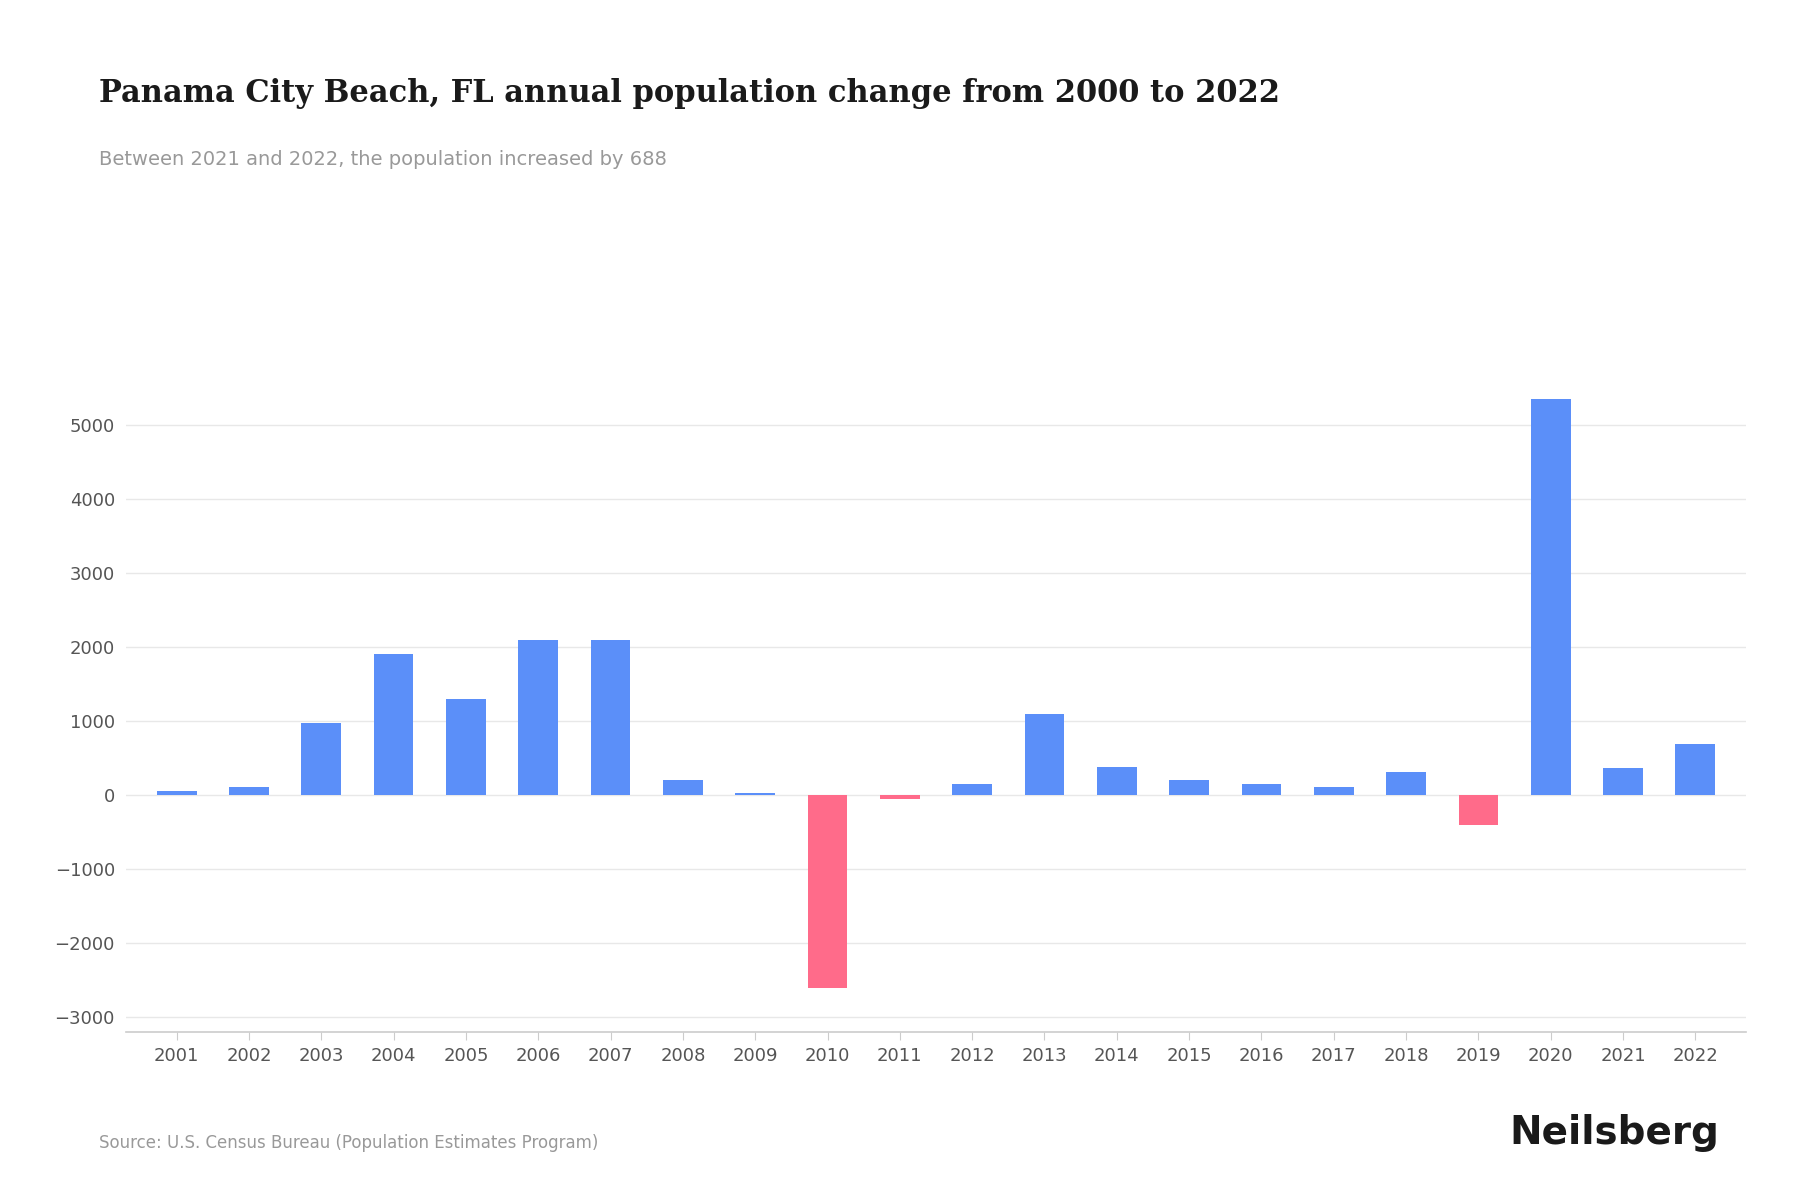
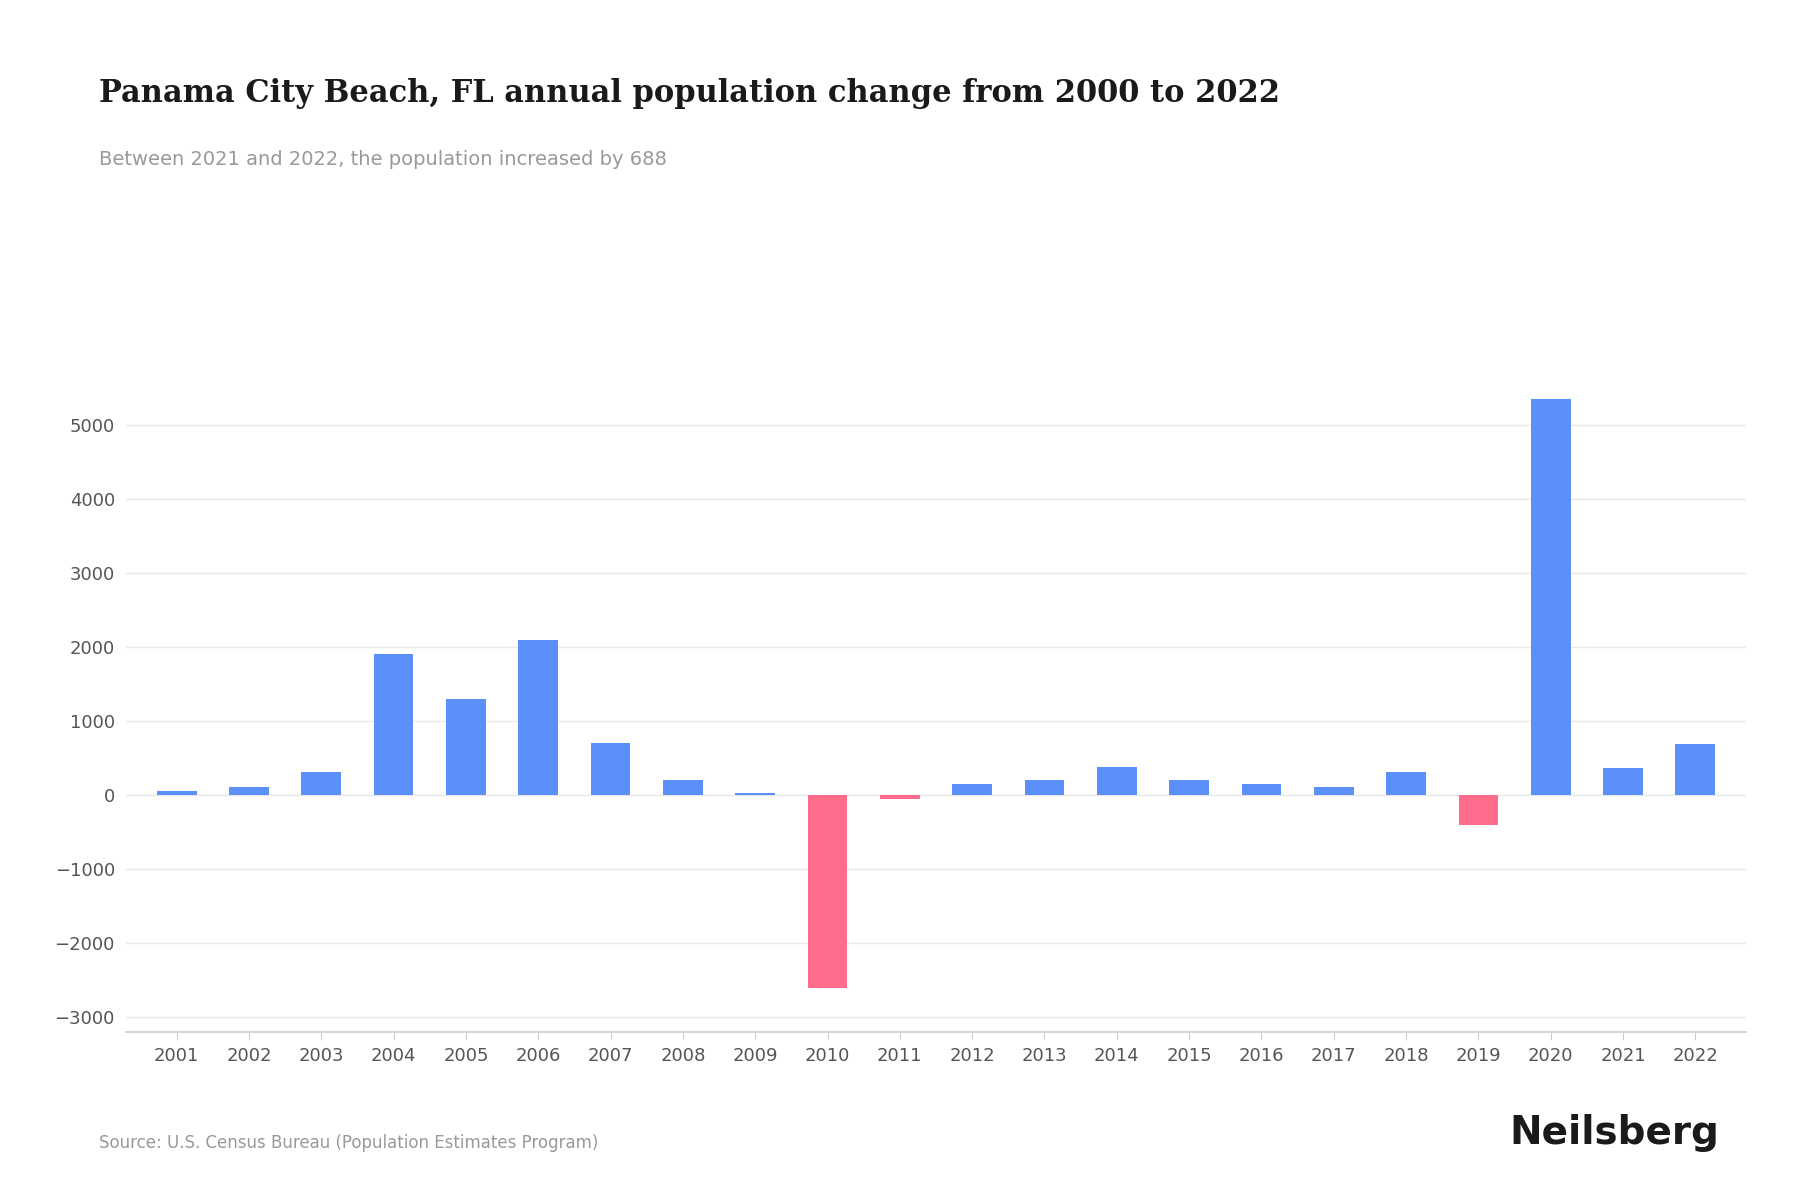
2003: 980 -> 310
2007: 2100 -> 700
2013: 1100 -> 210
